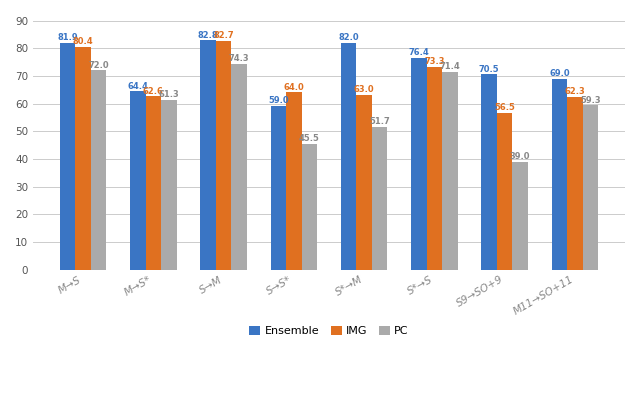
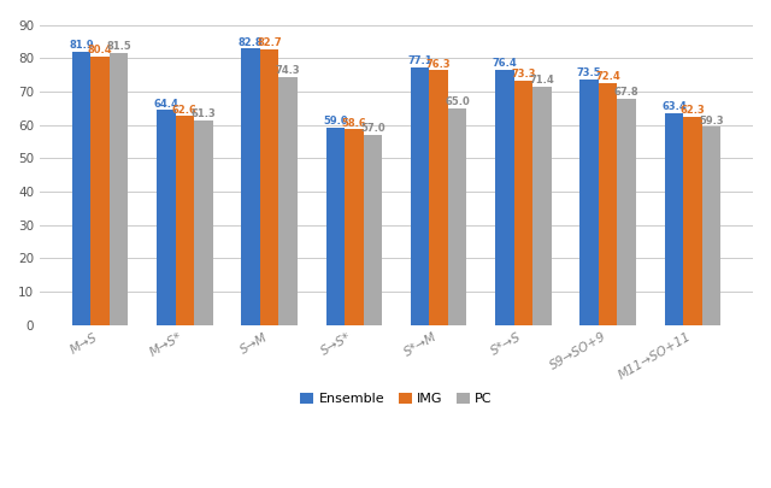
PC/M→S: 72.0 -> 81.5
IMG/S→S*: 64.0 -> 58.6
PC/S→S*: 45.5 -> 57.0
Ensemble/S*→M: 82.0 -> 77.1
IMG/S*→M: 63.0 -> 76.3
PC/S*→M: 51.7 -> 65.0
Ensemble/S9→SO+9: 70.5 -> 73.5
IMG/S9→SO+9: 56.5 -> 72.4
PC/S9→SO+9: 39.0 -> 67.8
Ensemble/M11→SO+11: 69.0 -> 63.4
